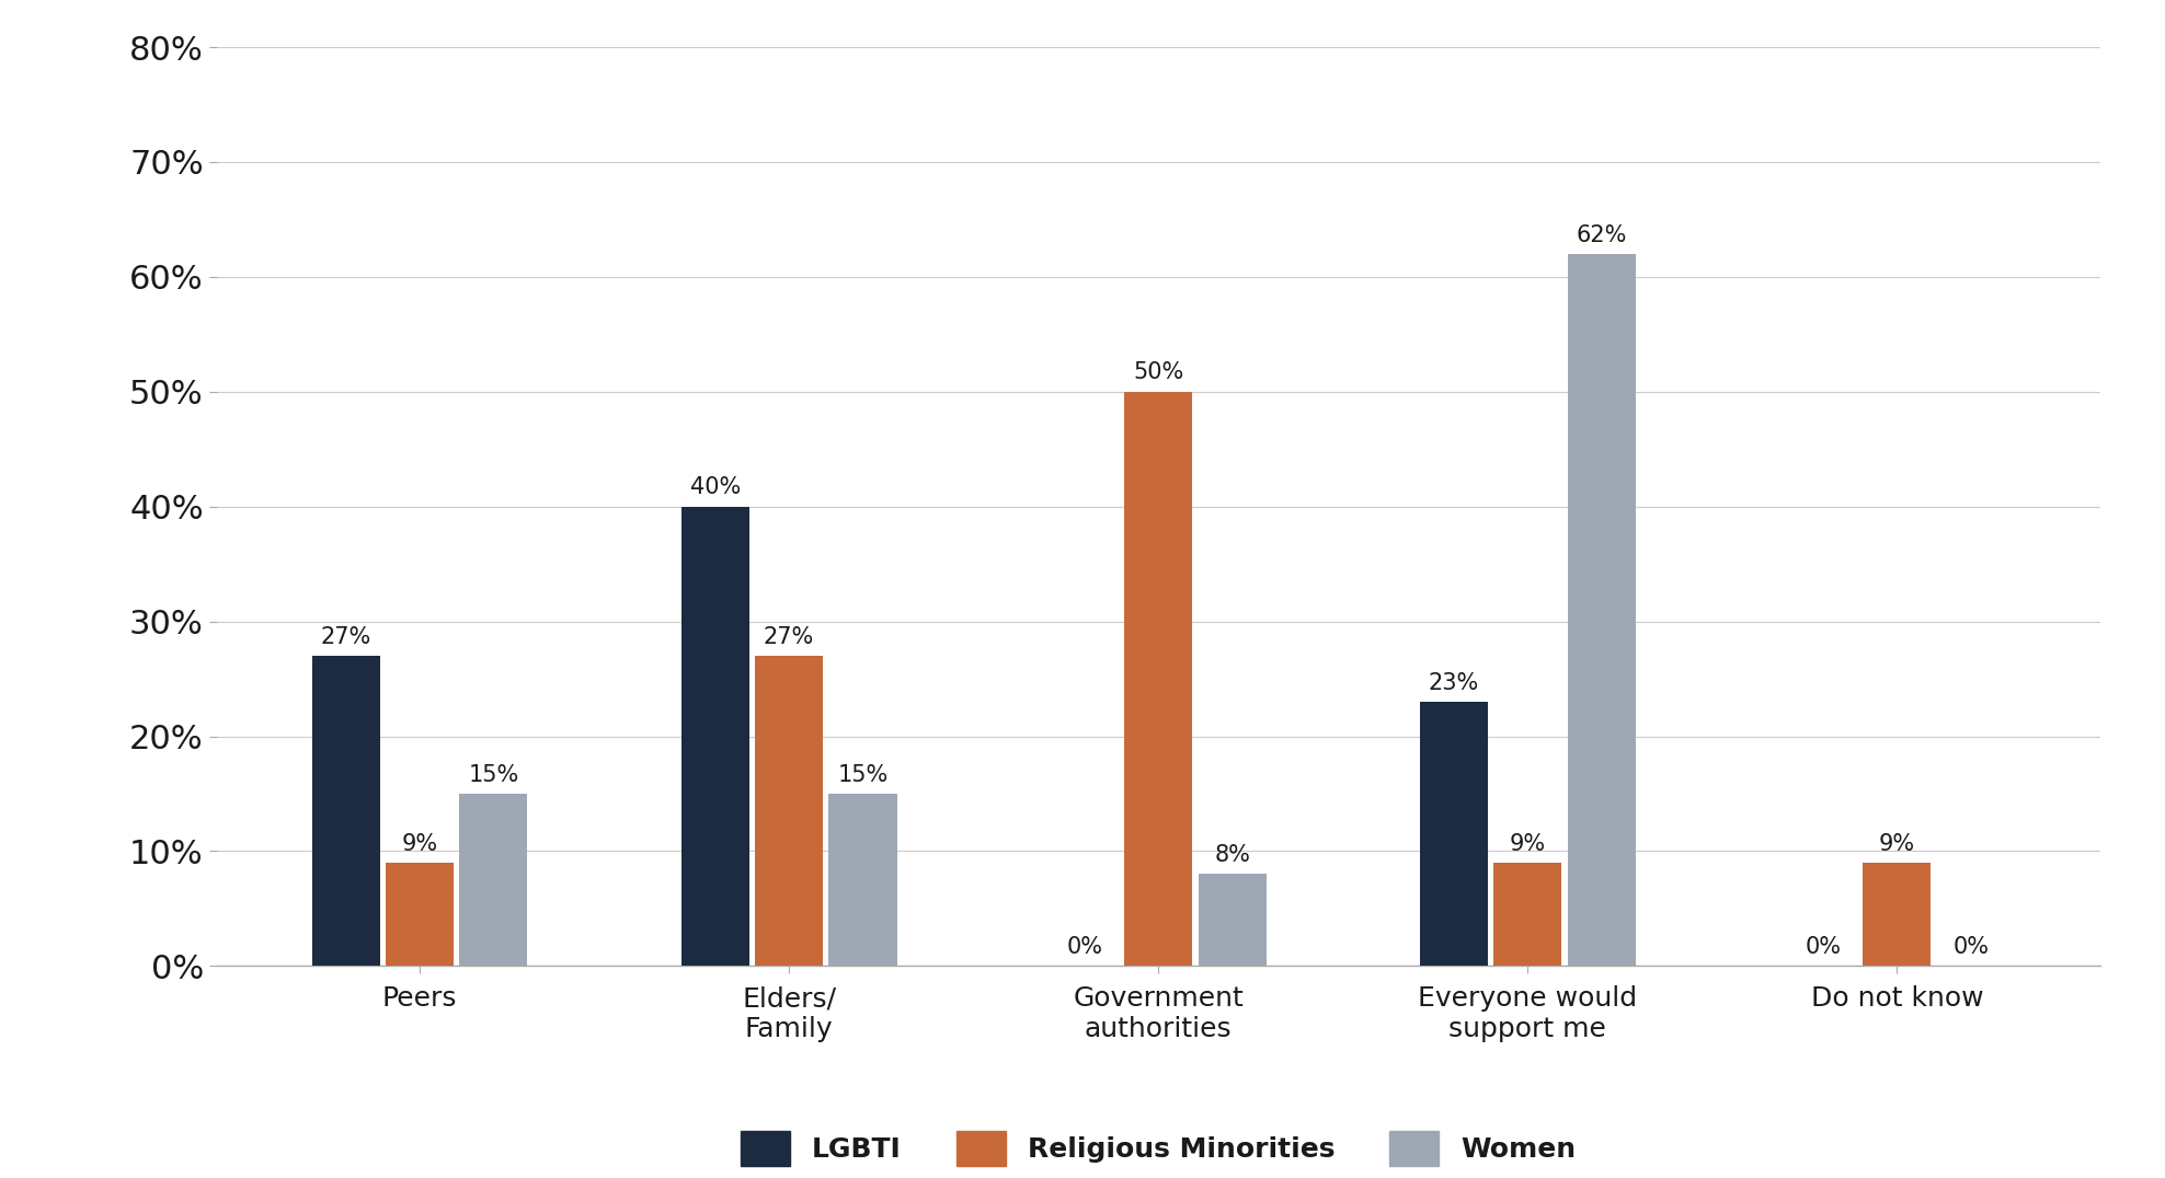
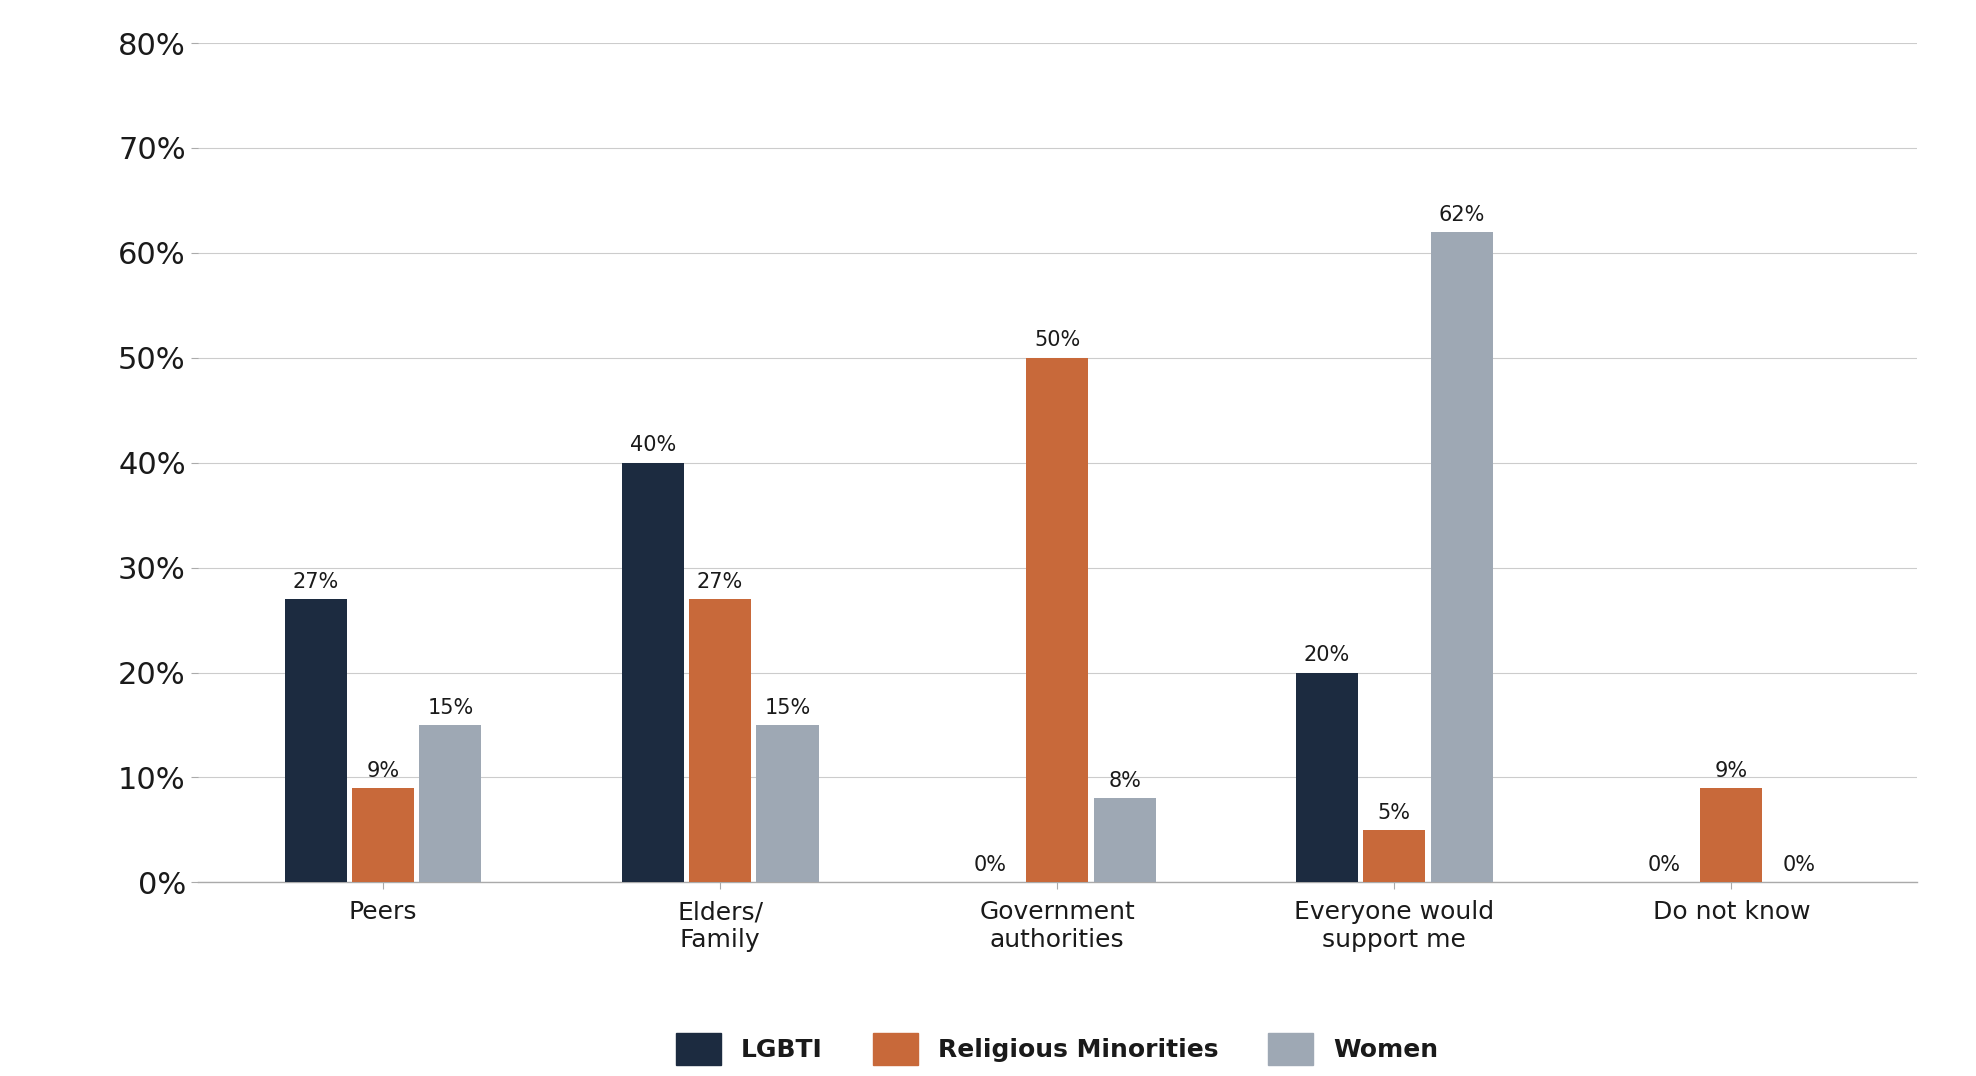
LGBTI/Everyone would support me: 23% -> 20%
Religious Minorities/Everyone would support me: 9% -> 5%
